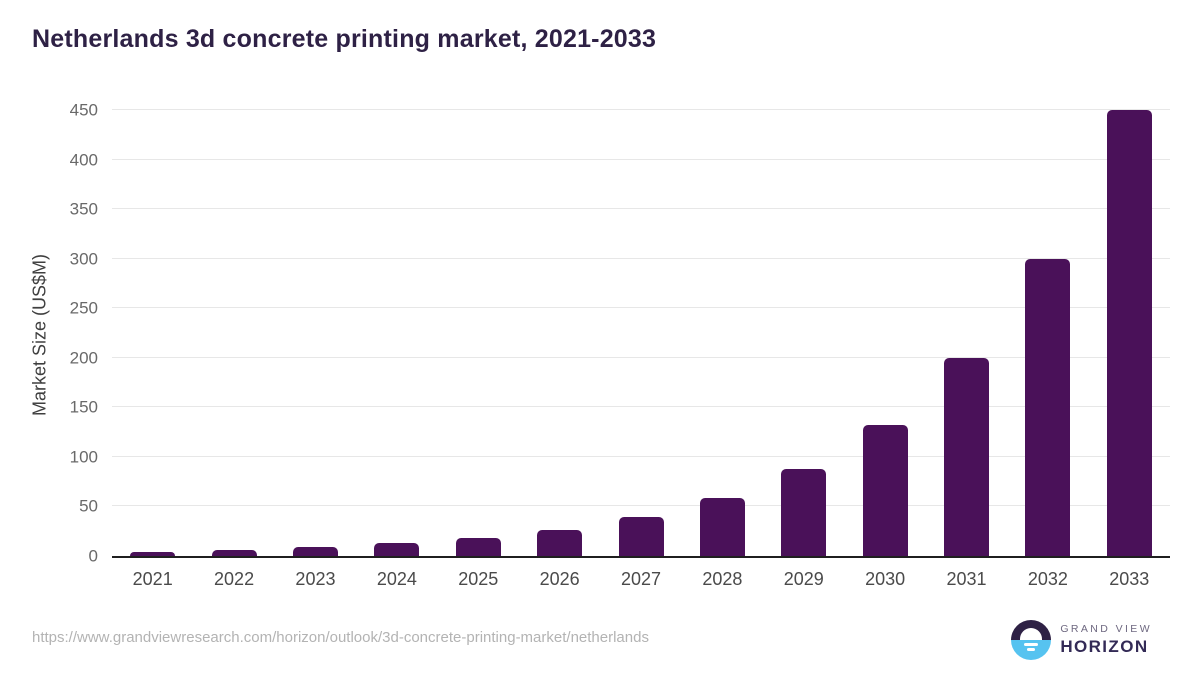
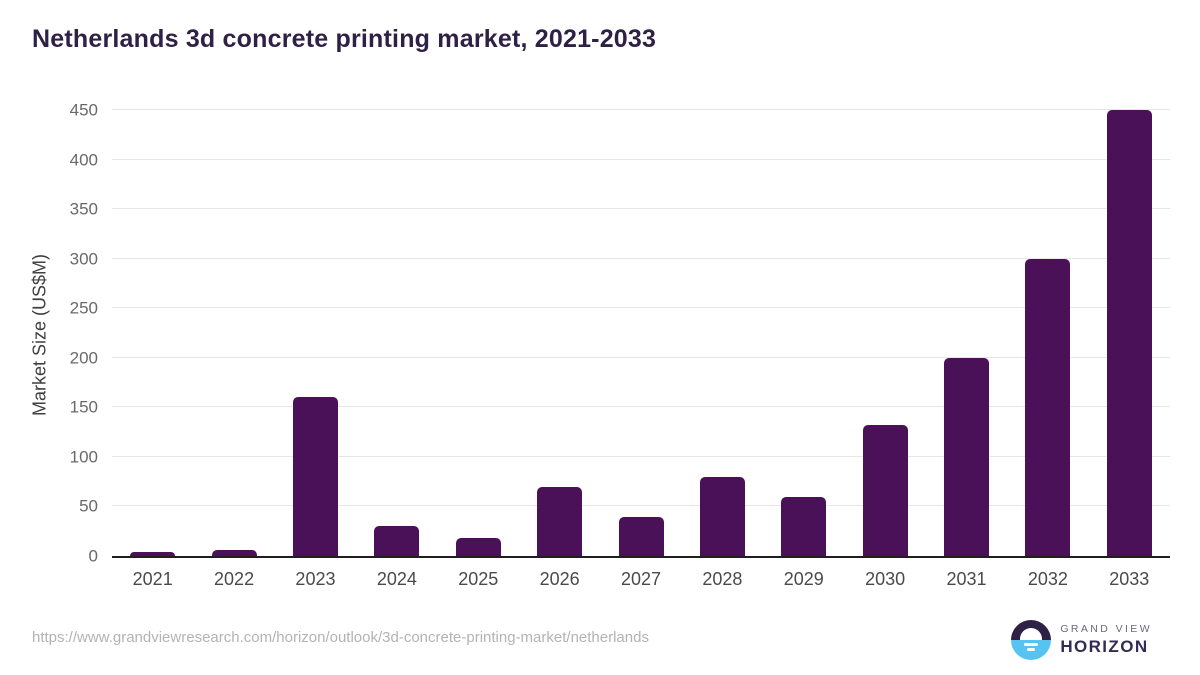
2023: 10 -> 160
2024: 10 -> 30
2026: 30 -> 70
2028: 60 -> 80
2029: 90 -> 60
